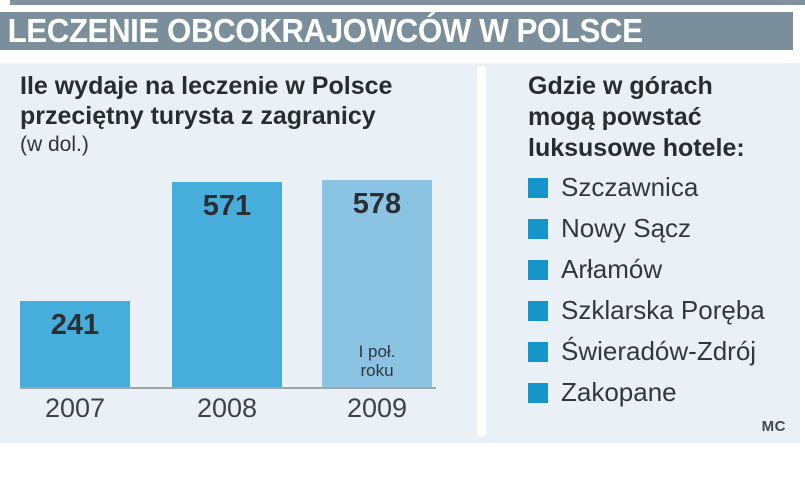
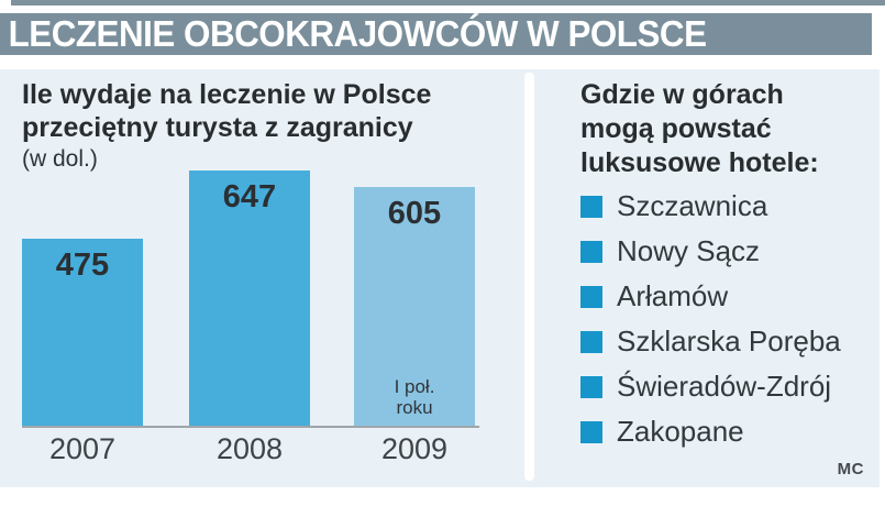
2007: 241 -> 475
2008: 571 -> 647
2009: 578 -> 605
